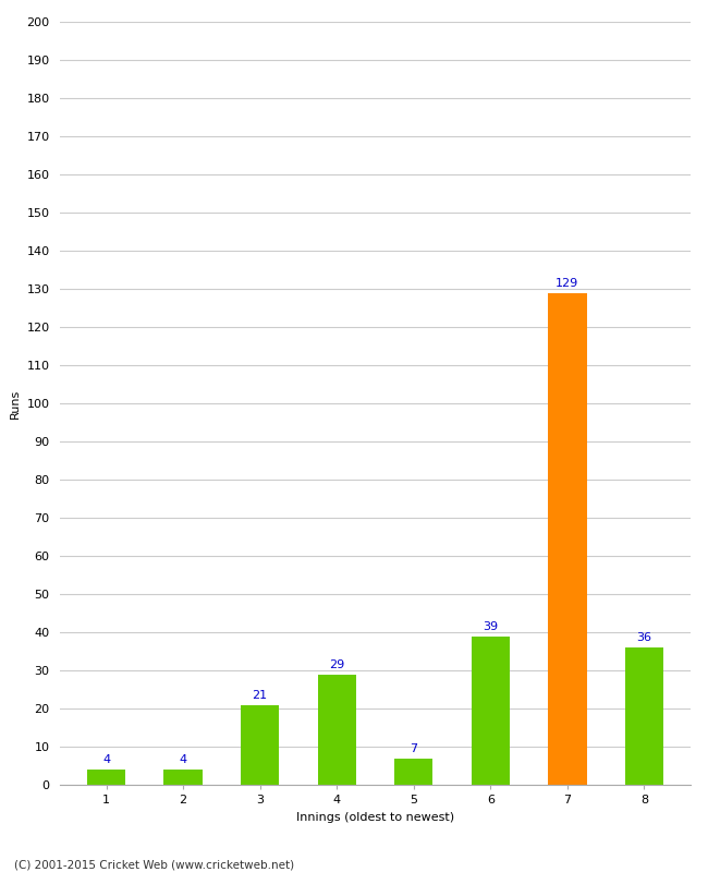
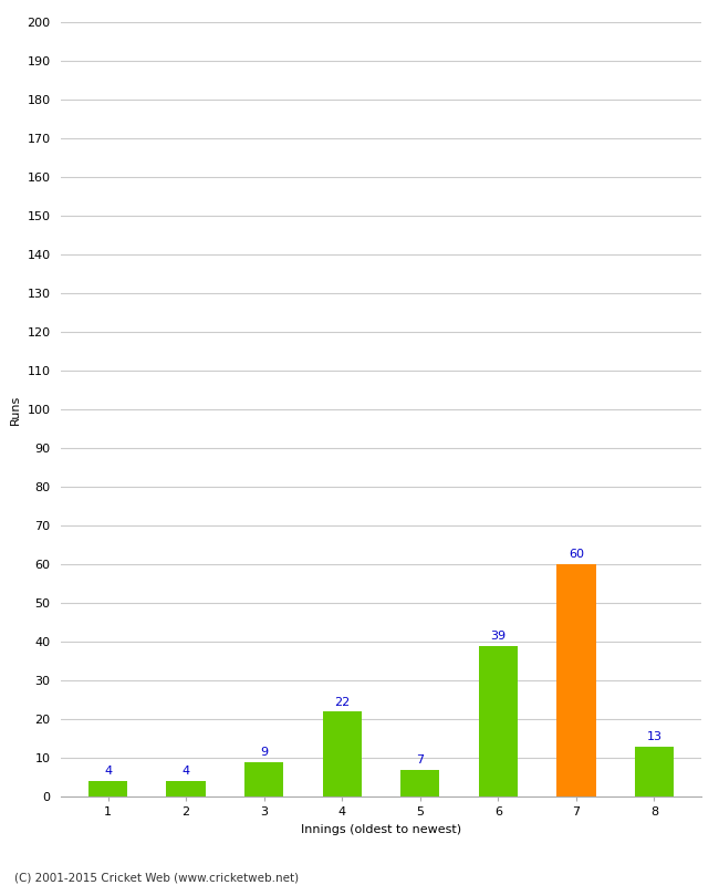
3: 21 -> 9
4: 29 -> 22
7: 129 -> 60
8: 36 -> 13
